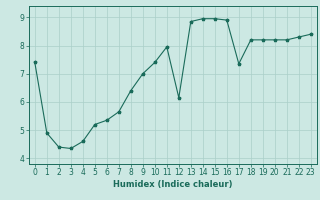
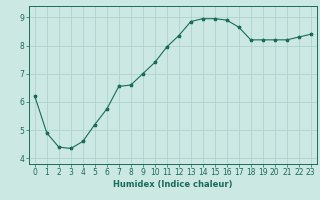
0: 7.40 -> 6.20
6: 5.35 -> 5.75
7: 5.65 -> 6.55
8: 6.40 -> 6.60
12: 6.15 -> 8.35
17: 7.35 -> 8.65
